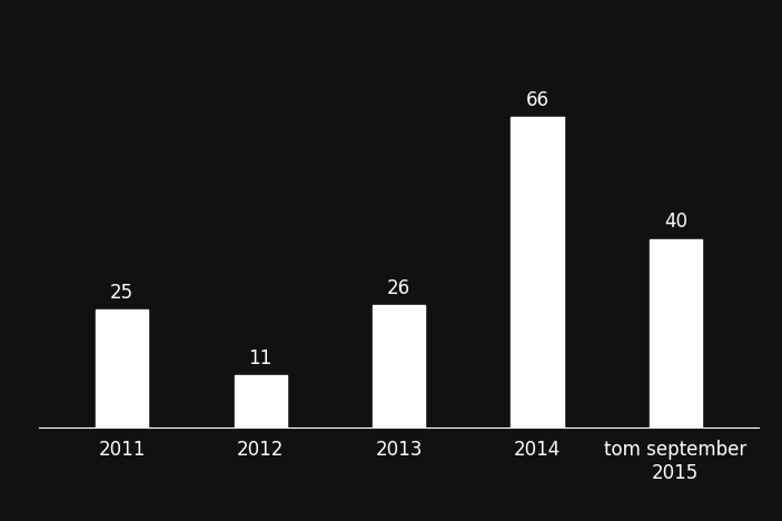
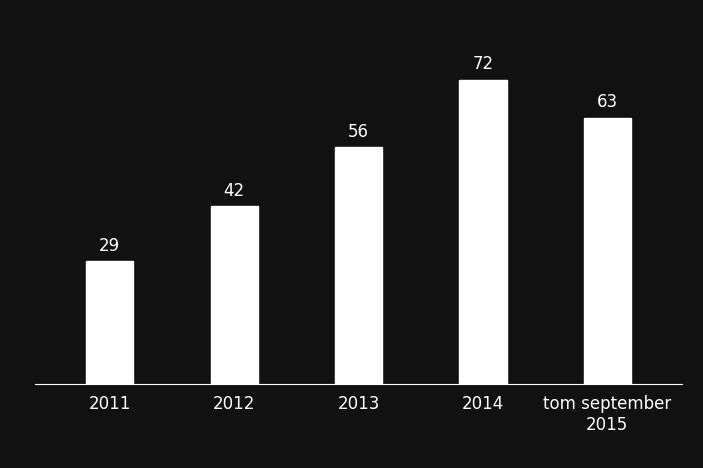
2011: 25 -> 29
2012: 11 -> 42
2013: 26 -> 56
2014: 66 -> 72
tom september 2015: 40 -> 63
